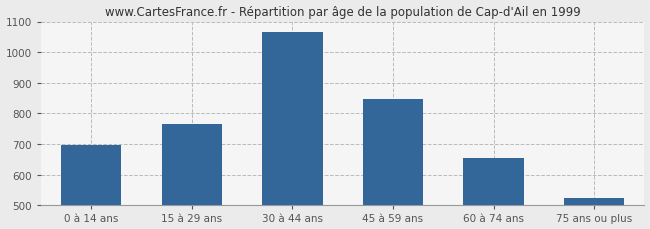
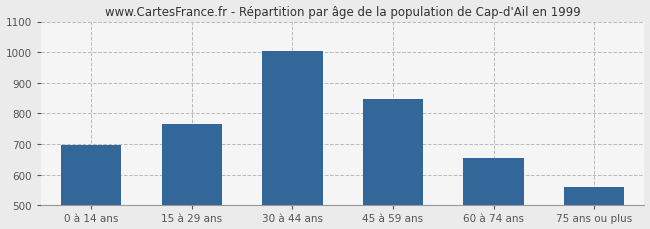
30 à 44 ans: 1065 -> 1005
75 ans ou plus: 522 -> 560
